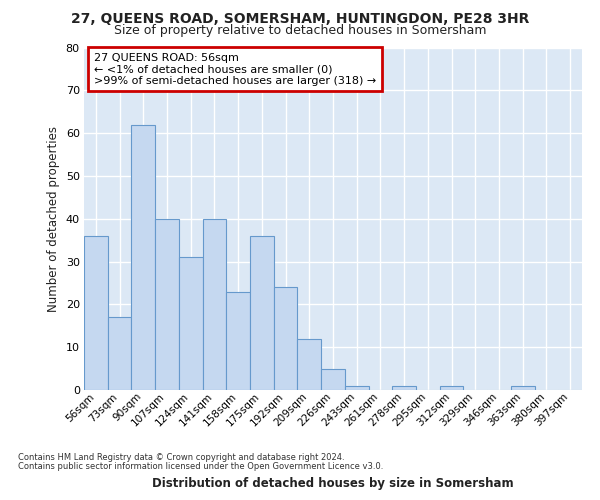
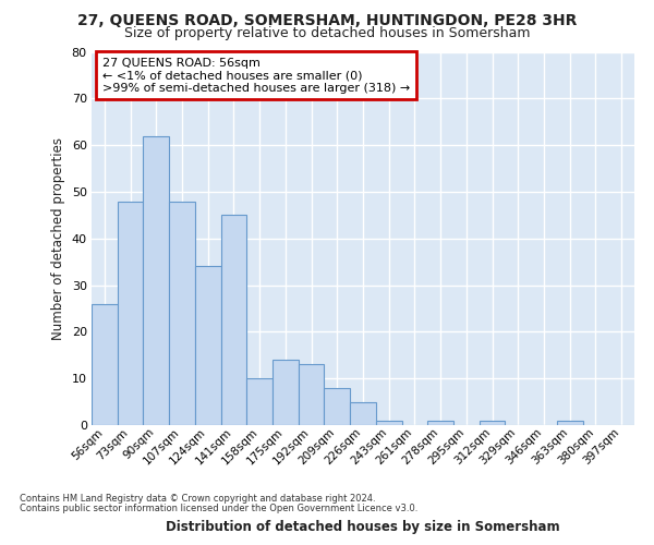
56sqm: 36 -> 26
73sqm: 17 -> 48
107sqm: 40 -> 48
124sqm: 31 -> 34
141sqm: 40 -> 45
158sqm: 23 -> 10
175sqm: 36 -> 14
192sqm: 24 -> 13
209sqm: 12 -> 8
